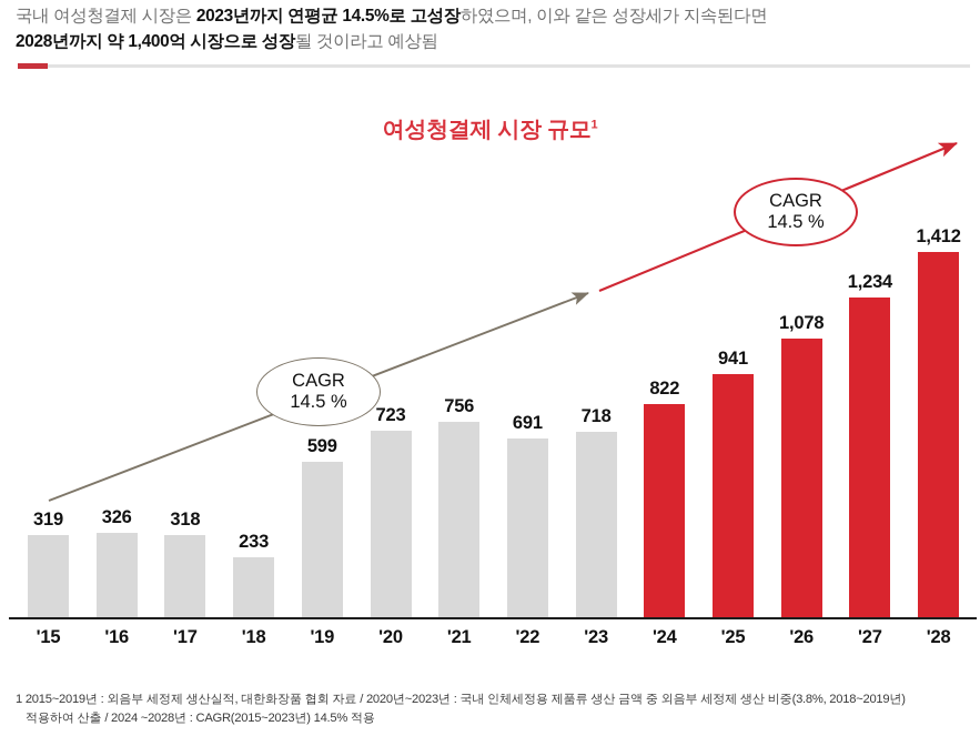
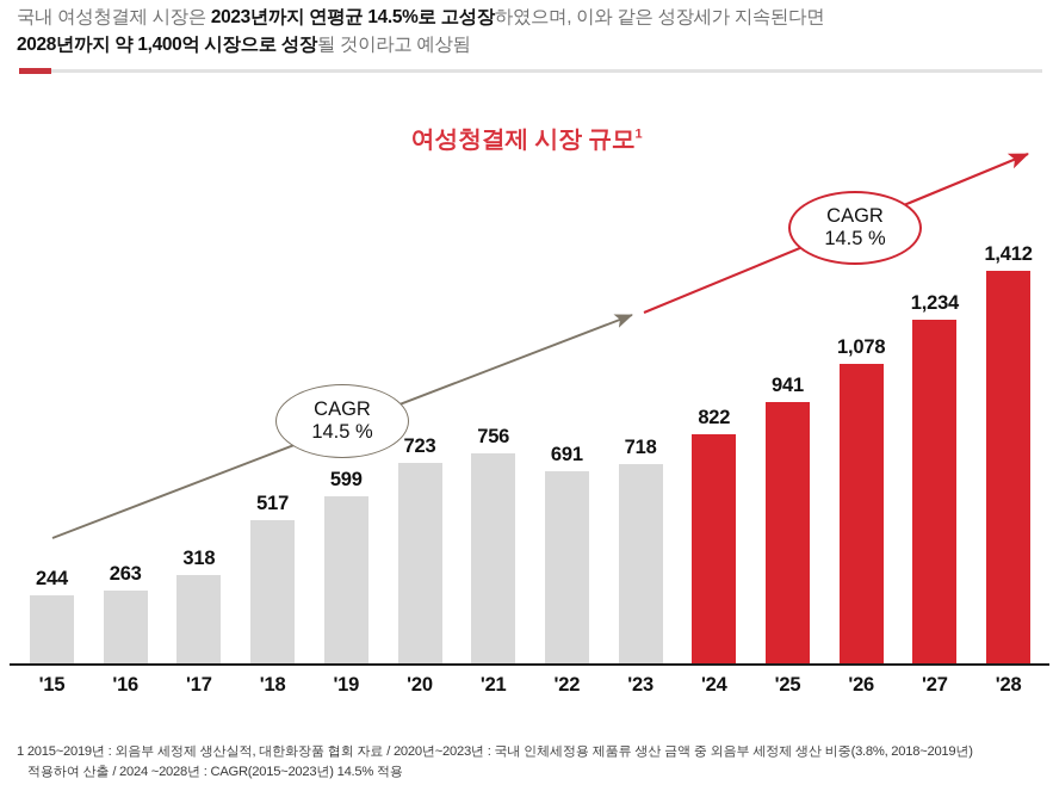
'15: 319 -> 244
'16: 326 -> 263
'18: 233 -> 517
